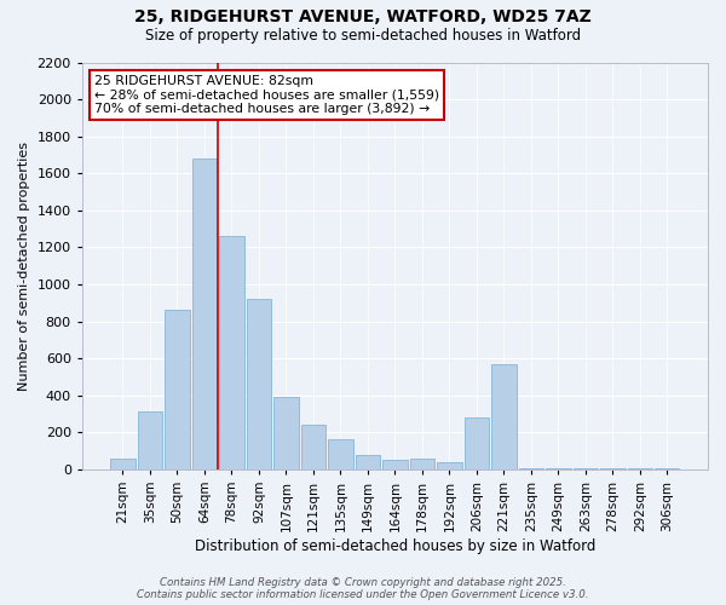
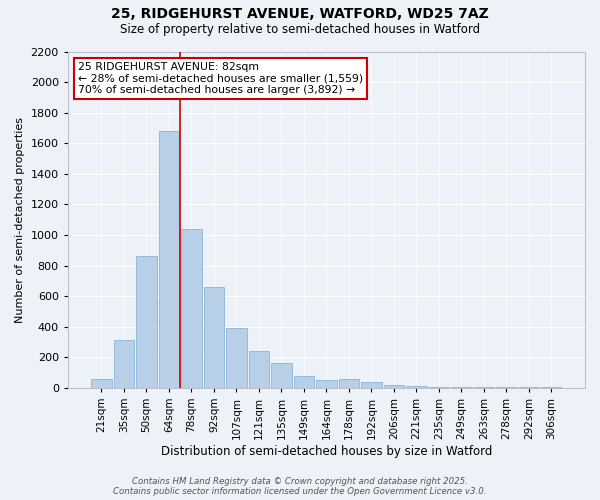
78sqm: 1260 -> 1040
92sqm: 920 -> 660
206sqm: 280 -> 20
221sqm: 570 -> 10
